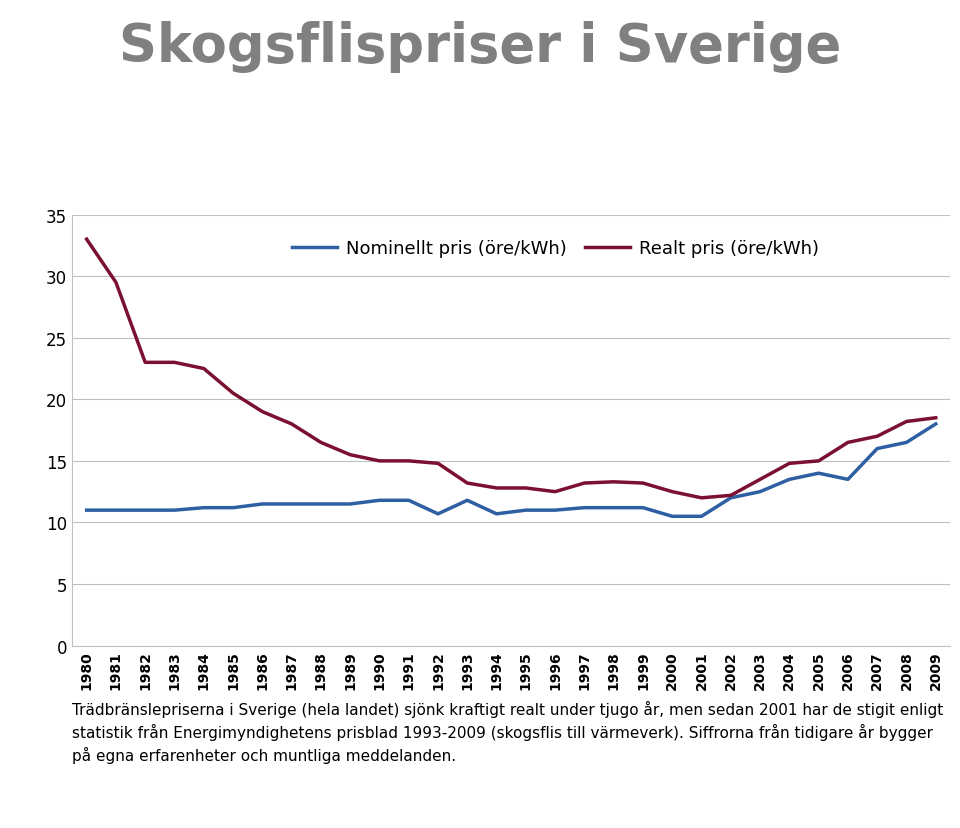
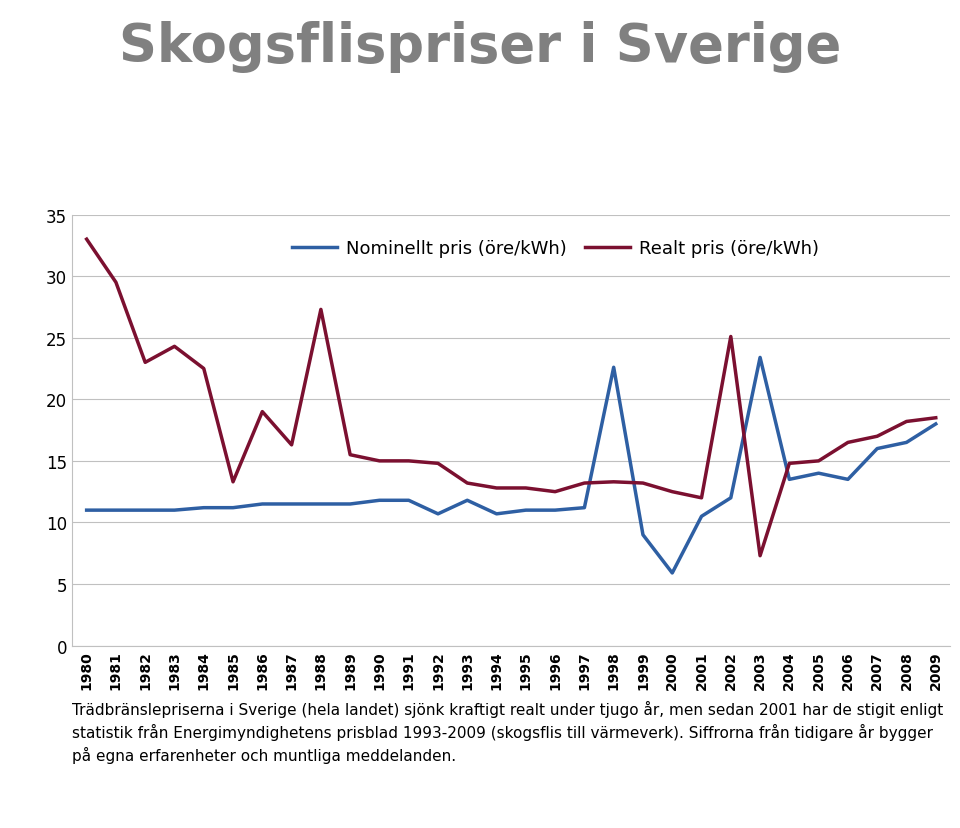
Realt pris (öre/kWh)/1983: 23.0 -> 24.3
Realt pris (öre/kWh)/1985: 20.5 -> 13.3
Realt pris (öre/kWh)/1987: 18.0 -> 16.3
Realt pris (öre/kWh)/1988: 16.5 -> 27.3
Nominellt pris (öre/kWh)/1998: 11.2 -> 22.6
Nominellt pris (öre/kWh)/1999: 11.2 -> 9.0
Nominellt pris (öre/kWh)/2000: 10.5 -> 5.9
Realt pris (öre/kWh)/2002: 12.2 -> 25.1
Nominellt pris (öre/kWh)/2003: 12.5 -> 23.4
Realt pris (öre/kWh)/2003: 13.5 -> 7.3
